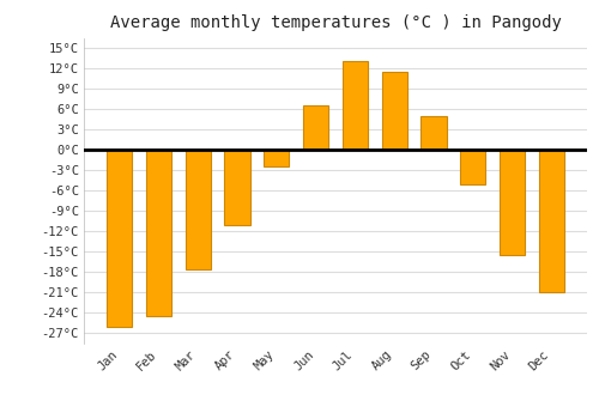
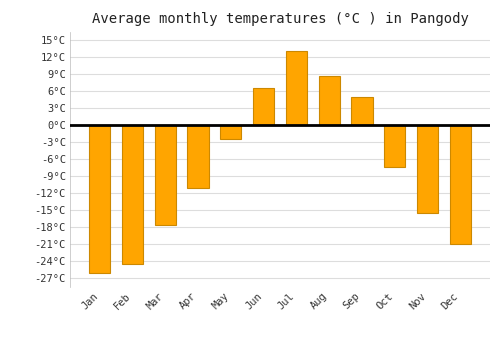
Aug: 11.5°C -> 8.6°C
Oct: -5.0°C -> -7.4°C
